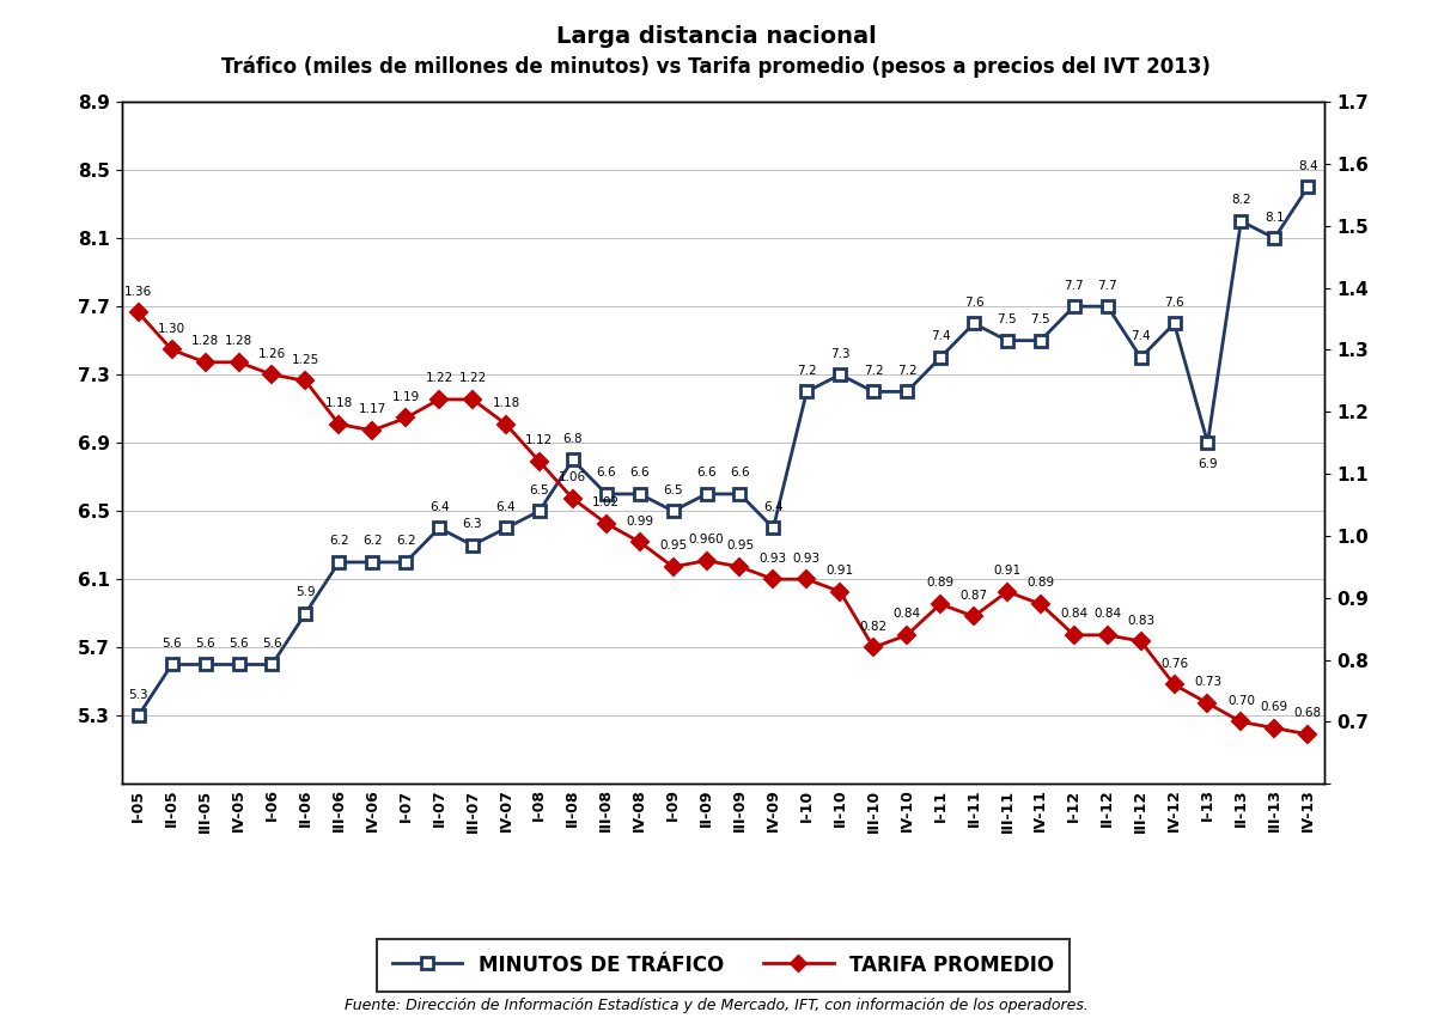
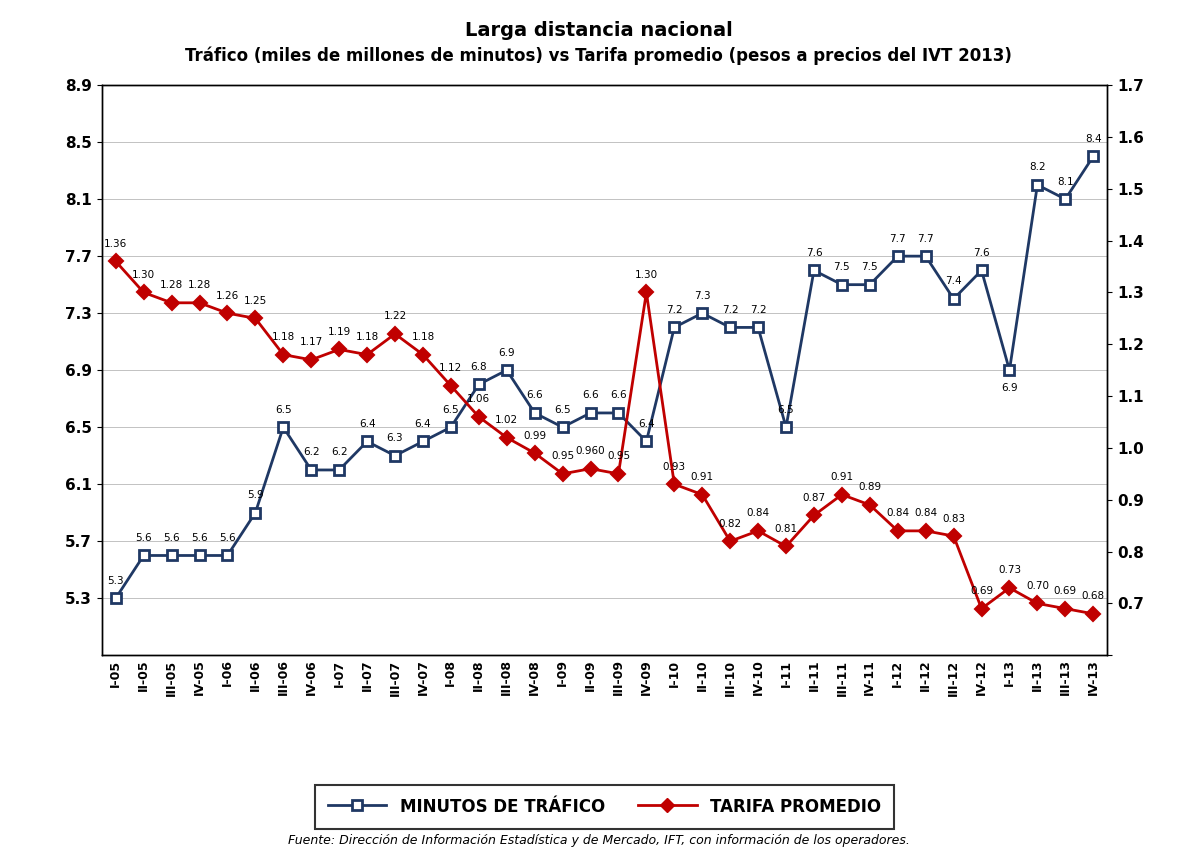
MINUTOS DE TRÁFICO/III-06: 6.2 -> 6.5
TARIFA PROMEDIO/II-07: 1.22 -> 1.18
MINUTOS DE TRÁFICO/III-08: 6.6 -> 6.9
TARIFA PROMEDIO/IV-09: 0.93 -> 1.30
MINUTOS DE TRÁFICO/I-11: 7.4 -> 6.5
TARIFA PROMEDIO/I-11: 0.89 -> 0.81
TARIFA PROMEDIO/IV-12: 0.76 -> 0.69
